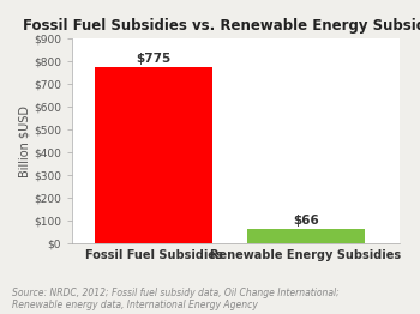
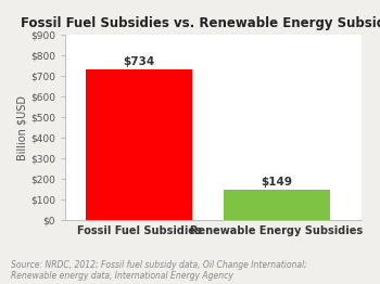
Fossil Fuel Subsidies: $775 -> $734
Renewable Energy Subsidies: $66 -> $149
